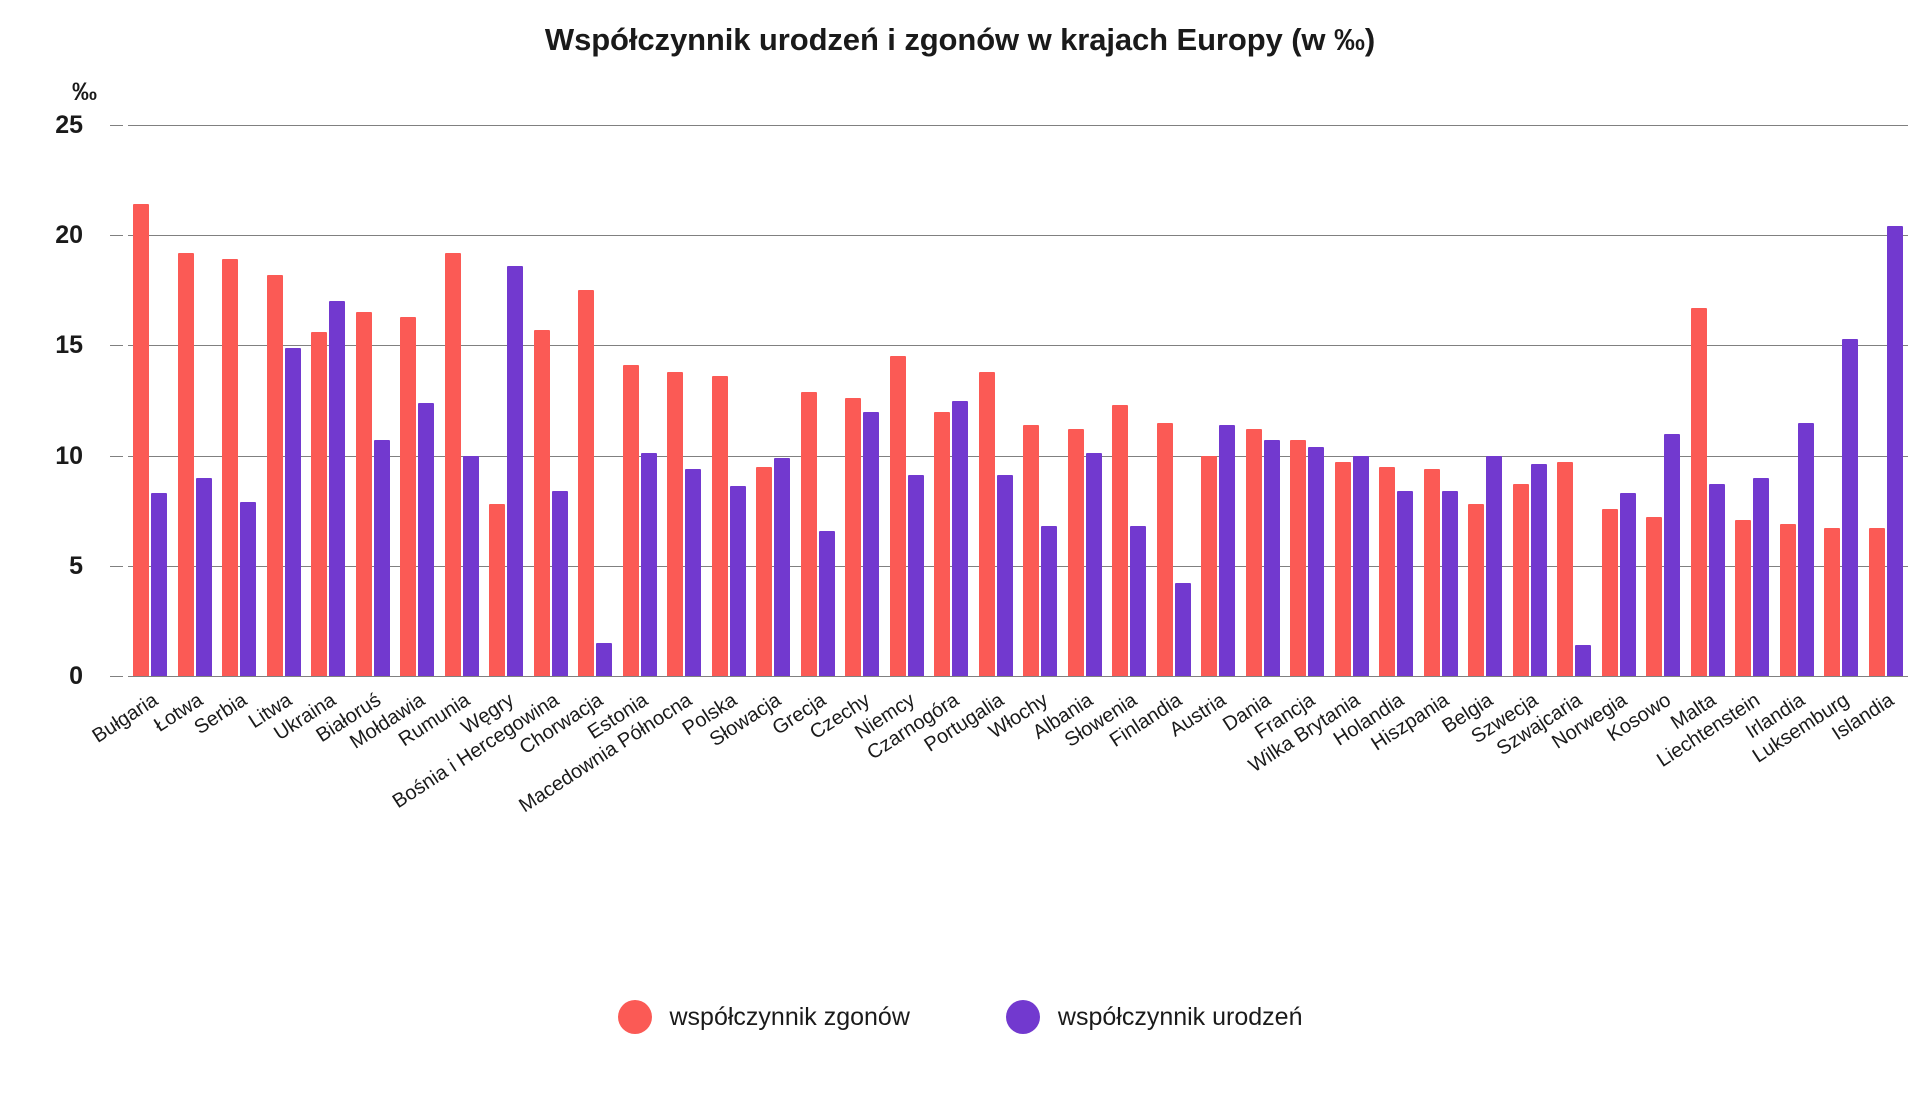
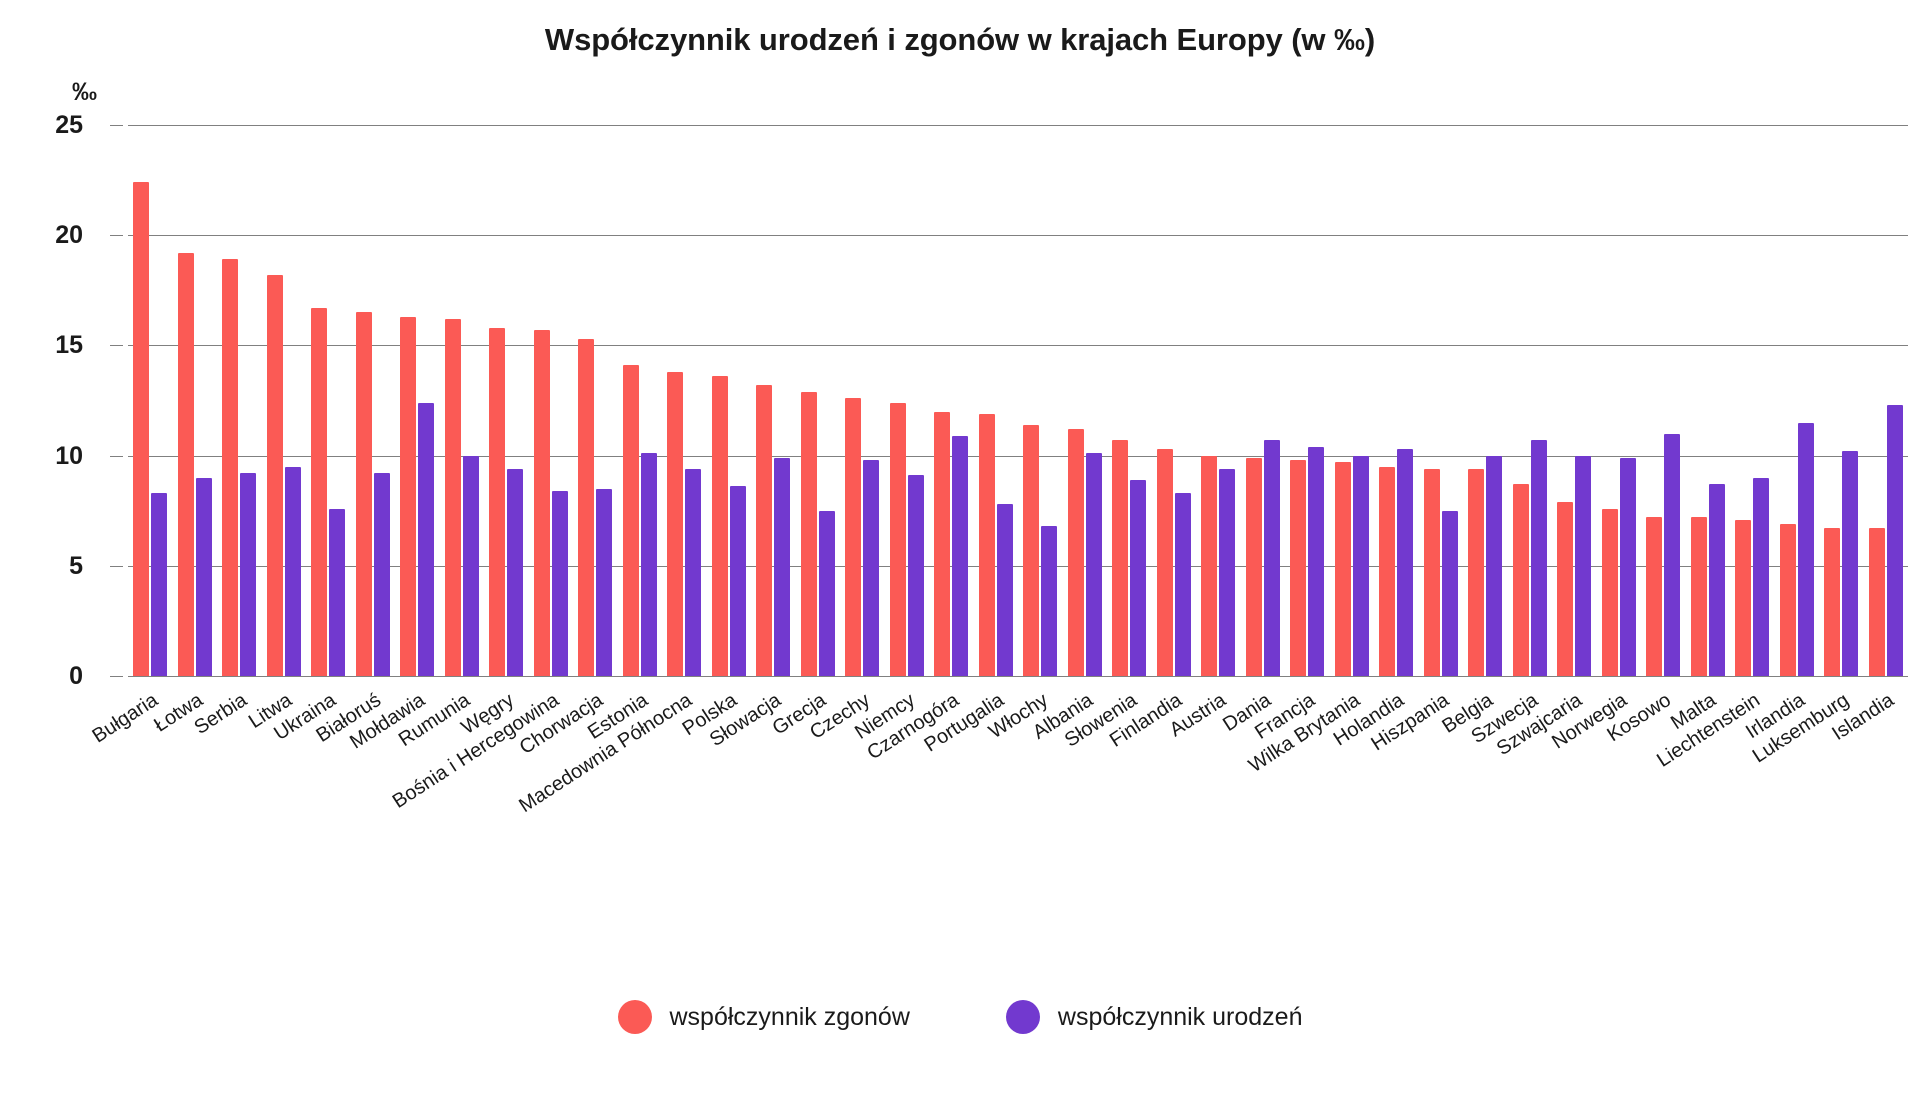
współczynnik zgonów/Bułgaria: 21.4 -> 22.4
współczynnik urodzeń/Serbia: 7.9 -> 9.2
współczynnik urodzeń/Litwa: 14.9 -> 9.5
współczynnik zgonów/Ukraina: 15.6 -> 16.7
współczynnik urodzeń/Ukraina: 17.0 -> 7.6
współczynnik urodzeń/Białoruś: 10.7 -> 9.2
współczynnik zgonów/Rumunia: 19.2 -> 16.2
współczynnik zgonów/Węgry: 7.8 -> 15.8
współczynnik urodzeń/Węgry: 18.6 -> 9.4
współczynnik zgonów/Chorwacja: 17.5 -> 15.3
współczynnik urodzeń/Chorwacja: 1.5 -> 8.5
współczynnik zgonów/Słowacja: 9.5 -> 13.2
współczynnik urodzeń/Grecja: 6.6 -> 7.5
współczynnik urodzeń/Czechy: 12.0 -> 9.8
współczynnik zgonów/Niemcy: 14.5 -> 12.4
współczynnik urodzeń/Czarnogóra: 12.5 -> 10.9
współczynnik zgonów/Portugalia: 13.8 -> 11.9
współczynnik urodzeń/Portugalia: 9.1 -> 7.8
współczynnik zgonów/Słowenia: 12.3 -> 10.7
współczynnik urodzeń/Słowenia: 6.8 -> 8.9
współczynnik zgonów/Finlandia: 11.5 -> 10.3
współczynnik urodzeń/Finlandia: 4.2 -> 8.3
współczynnik urodzeń/Austria: 11.4 -> 9.4
współczynnik zgonów/Dania: 11.2 -> 9.9
współczynnik zgonów/Francja: 10.7 -> 9.8
współczynnik urodzeń/Holandia: 8.4 -> 10.3
współczynnik urodzeń/Hiszpania: 8.4 -> 7.5
współczynnik zgonów/Belgia: 7.8 -> 9.4
współczynnik urodzeń/Szwecja: 9.6 -> 10.7
współczynnik zgonów/Szwajcaria: 9.7 -> 7.9
współczynnik urodzeń/Szwajcaria: 1.4 -> 10.0
współczynnik urodzeń/Norwegia: 8.3 -> 9.9
współczynnik zgonów/Malta: 16.7 -> 7.2
współczynnik urodzeń/Luksemburg: 15.3 -> 10.2
współczynnik urodzeń/Islandia: 20.4 -> 12.3
